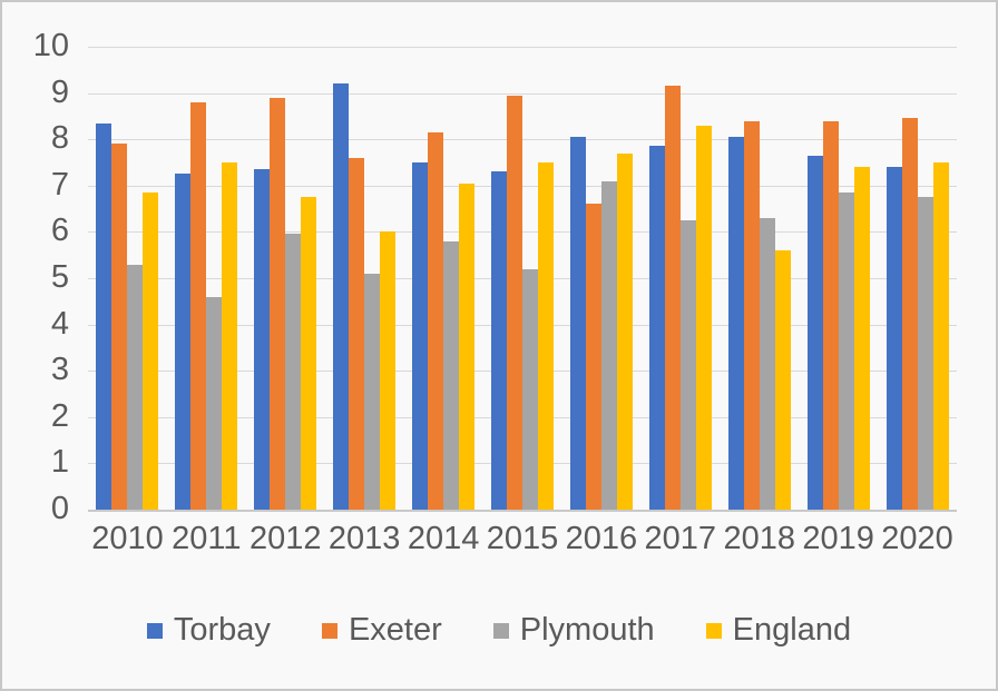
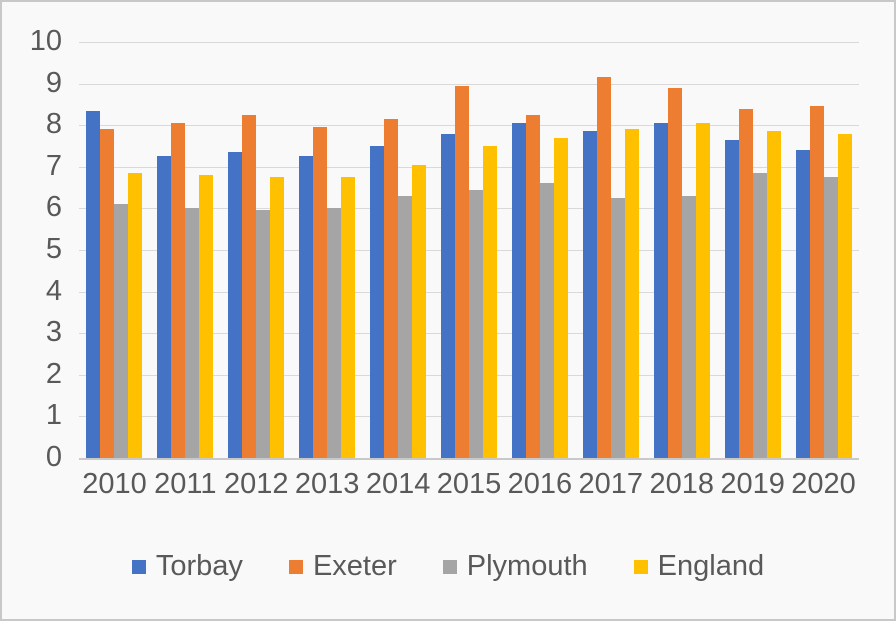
Plymouth/2010: 5.3 -> 6.1
Exeter/2011: 8.8 -> 8.1
Plymouth/2011: 4.6 -> 6.0
England/2011: 7.5 -> 6.8
Exeter/2012: 8.9 -> 8.2
Torbay/2013: 9.2 -> 7.2
Exeter/2013: 7.6 -> 8.0
Plymouth/2013: 5.1 -> 6.0
England/2013: 6.0 -> 6.8
Plymouth/2014: 5.8 -> 6.3
Torbay/2015: 7.3 -> 7.8
Plymouth/2015: 5.2 -> 6.5
Exeter/2016: 6.6 -> 8.2
Plymouth/2016: 7.1 -> 6.6
England/2017: 8.3 -> 7.9
Exeter/2018: 8.4 -> 8.9
England/2018: 5.6 -> 8.1
England/2019: 7.4 -> 7.8
England/2020: 7.5 -> 7.8
